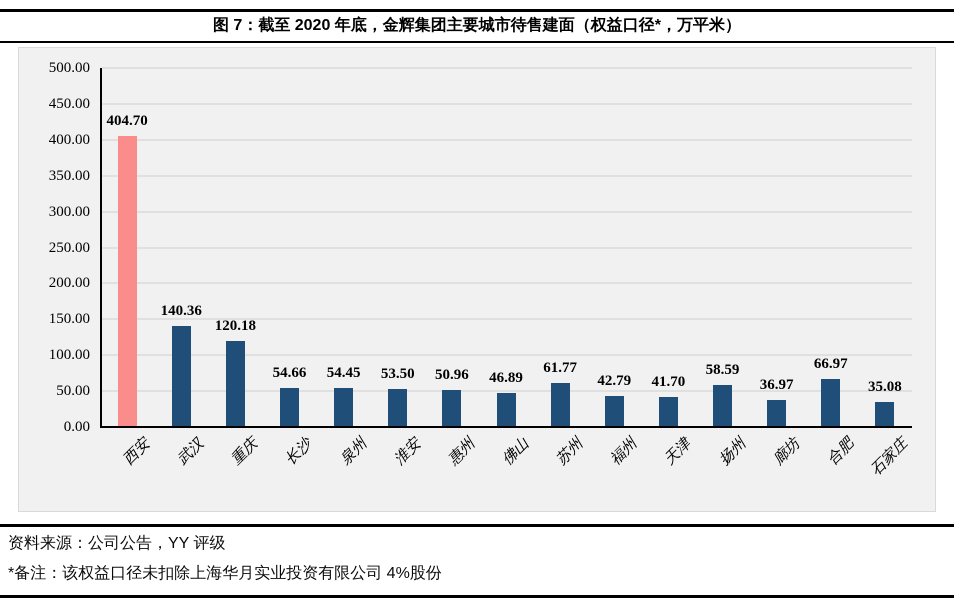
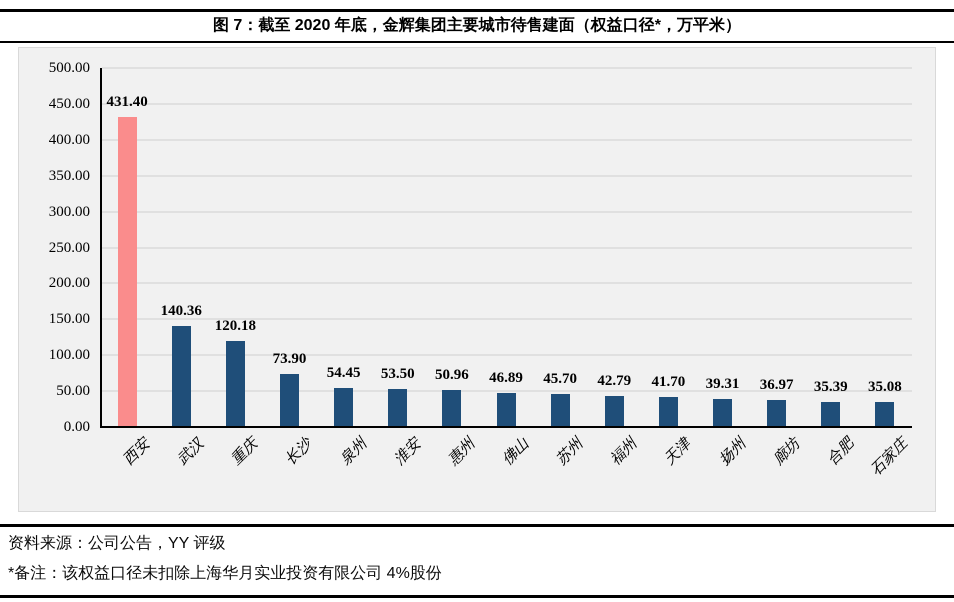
西安: 404.70 -> 431.40
长沙: 54.66 -> 73.90
苏州: 61.77 -> 45.70
扬州: 58.59 -> 39.31
合肥: 66.97 -> 35.39
